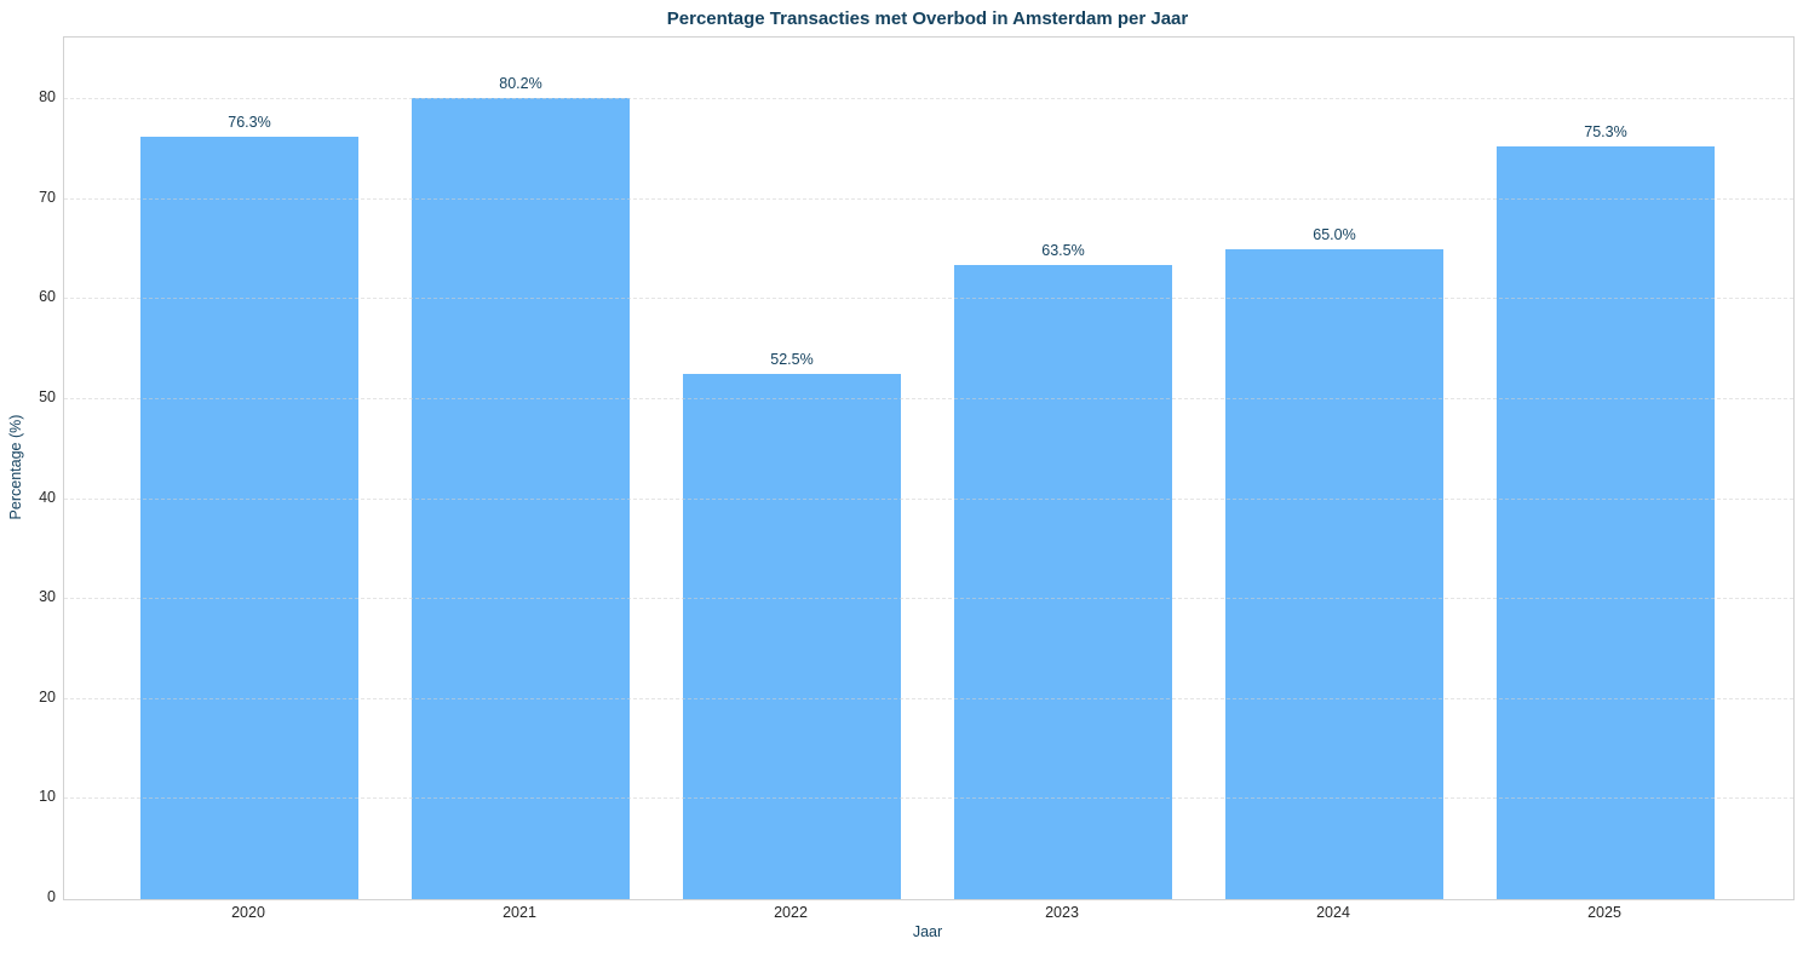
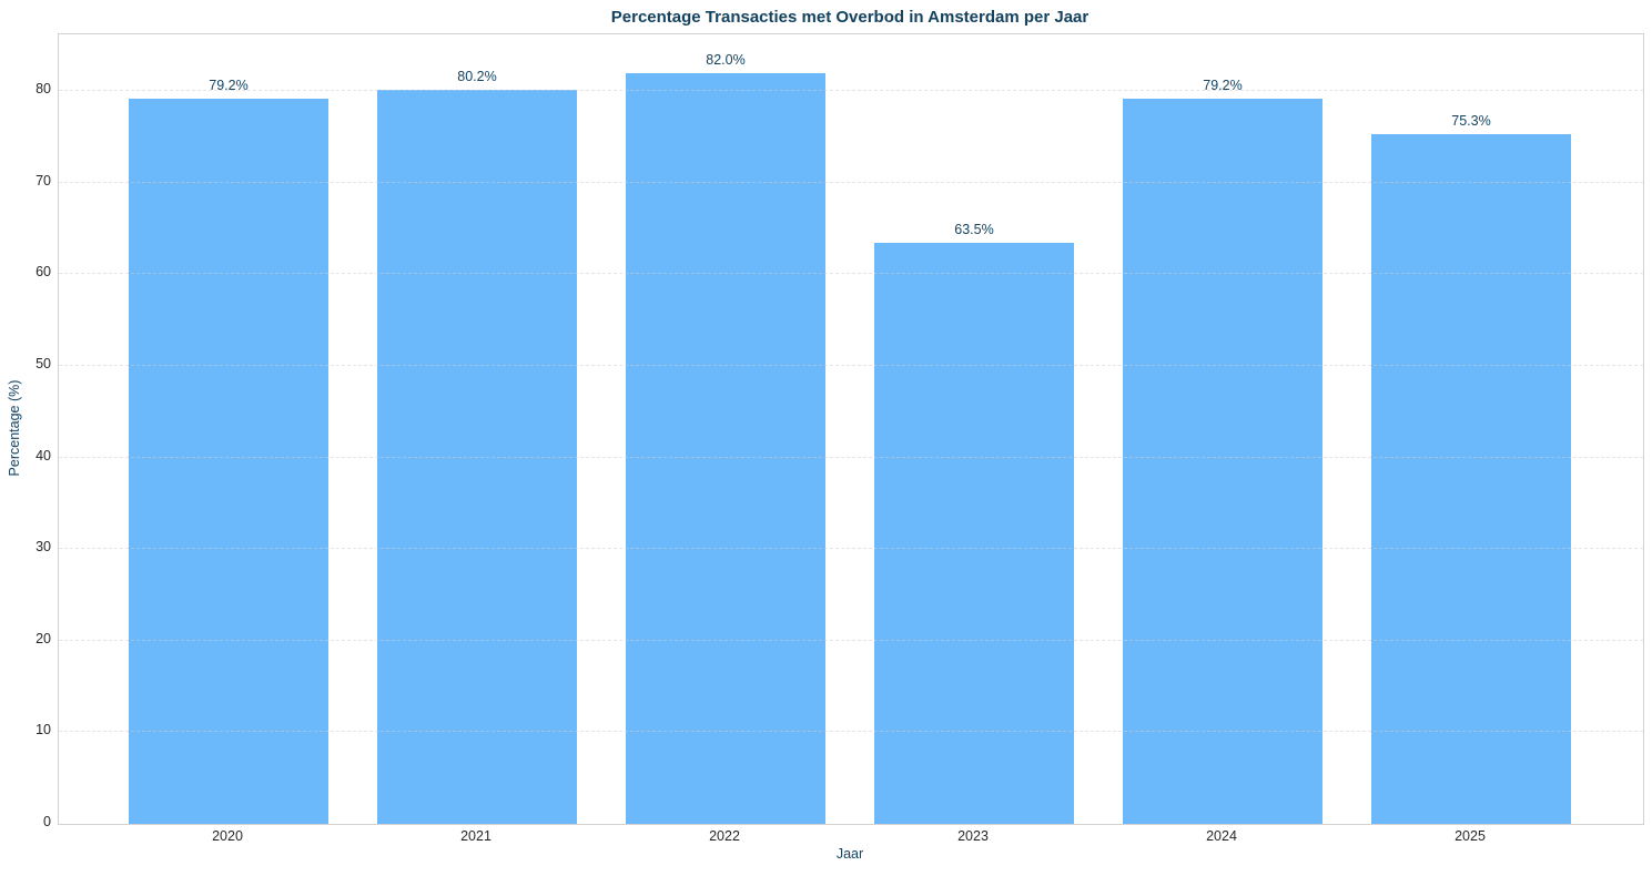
2020: 76.3% -> 79.2%
2022: 52.5% -> 82.0%
2024: 65.0% -> 79.2%
